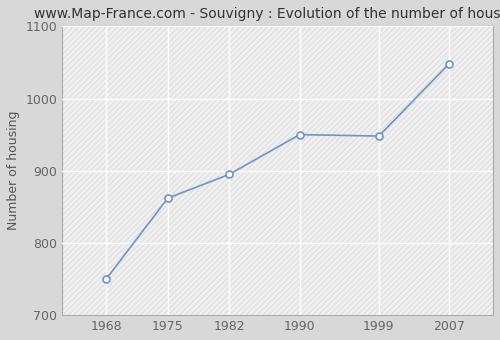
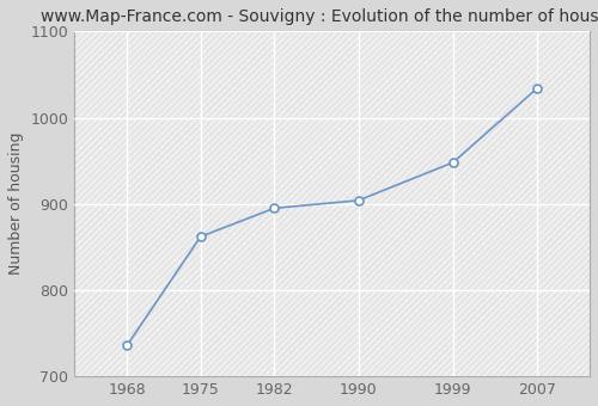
1968: 750 -> 736
1990: 950 -> 904
2007: 1048 -> 1034
